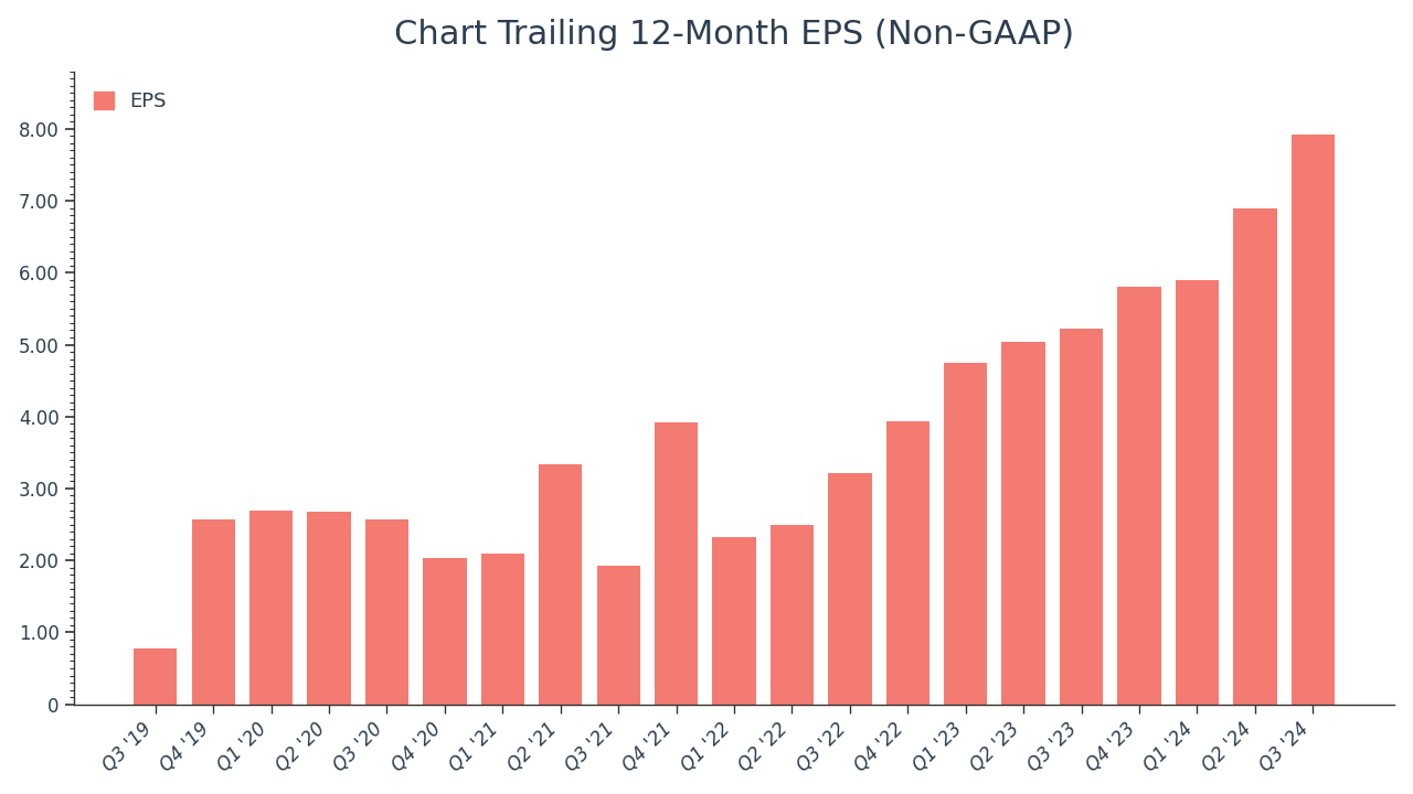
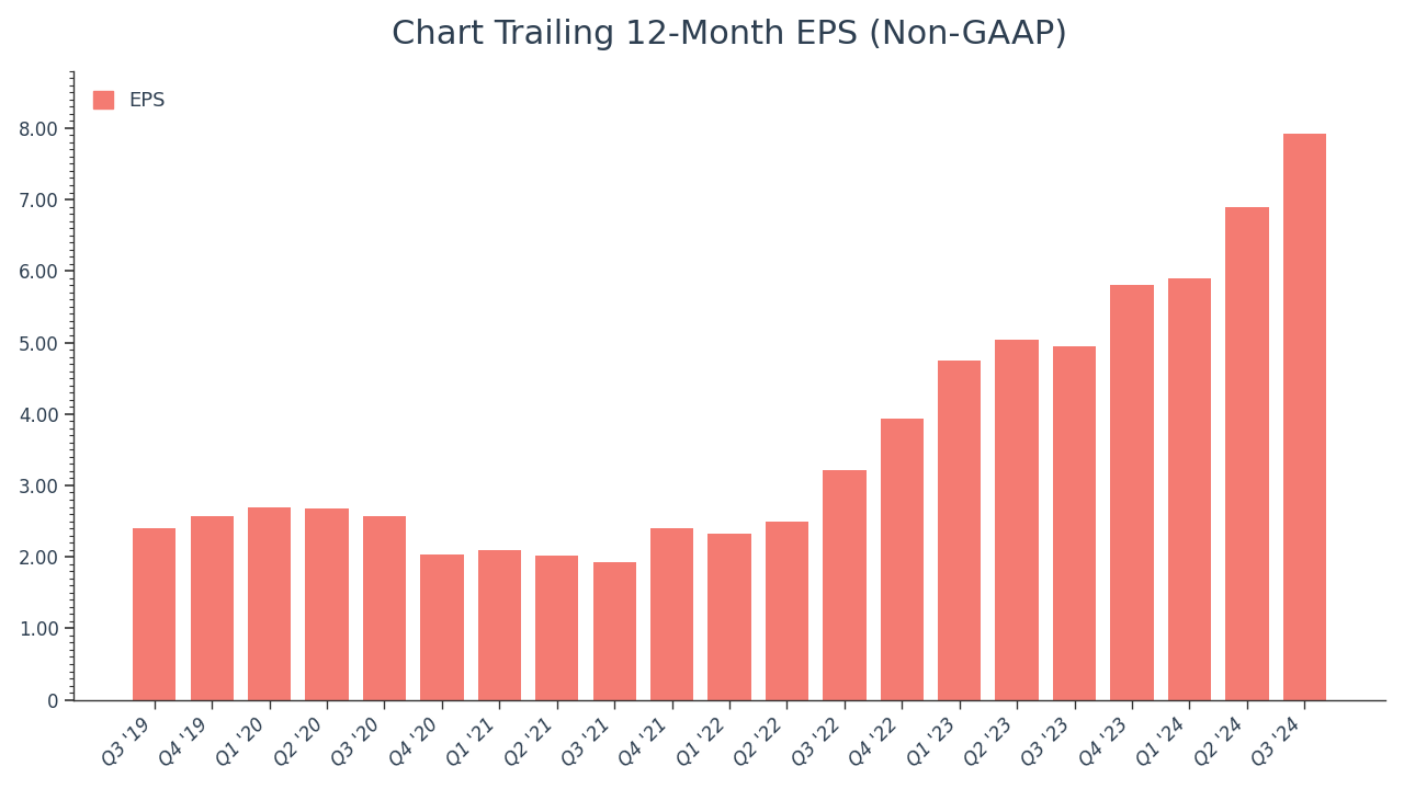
Q3 '19: 0.78 -> 2.40
Q2 '21: 3.34 -> 2.02
Q4 '21: 3.92 -> 2.40
Q3 '23: 5.22 -> 4.94
